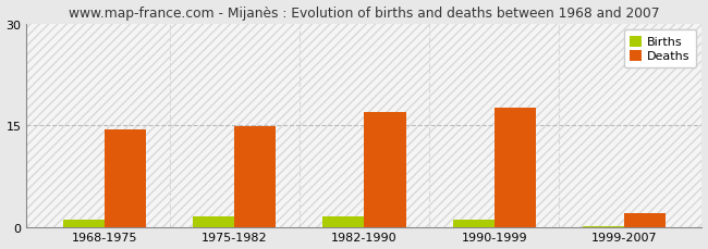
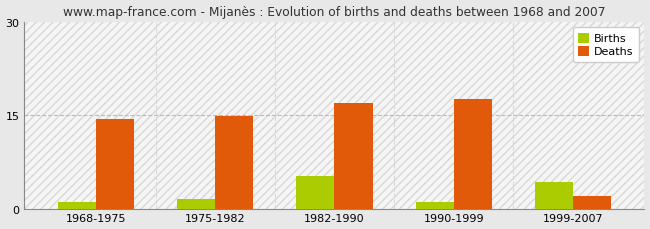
Births/1982-1990: 1.6 -> 5.2
Births/1999-2007: 0.1 -> 4.2
